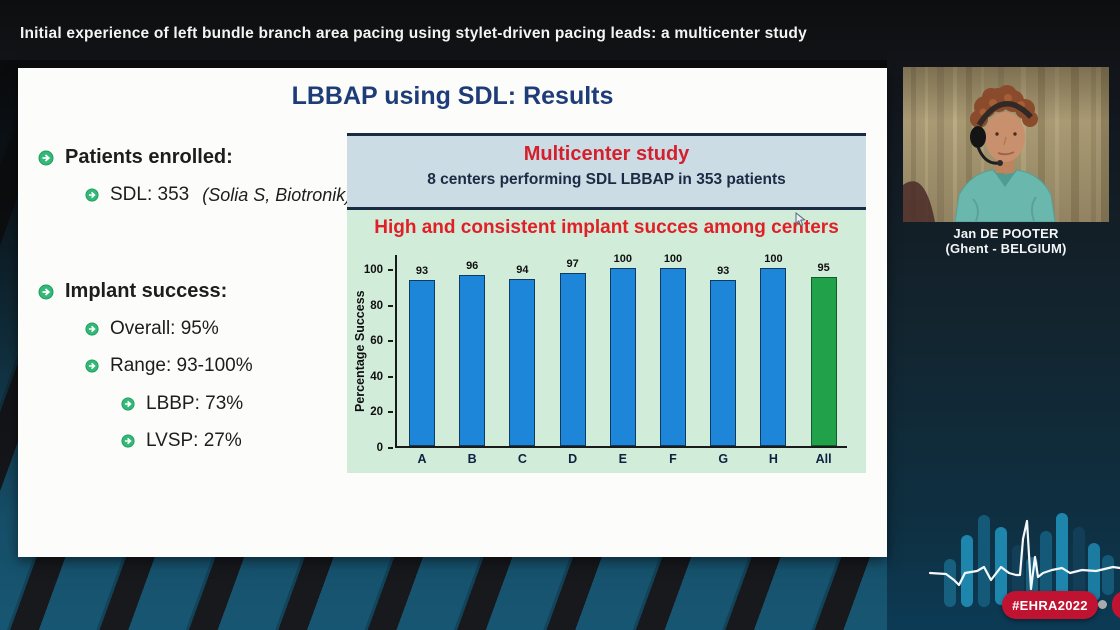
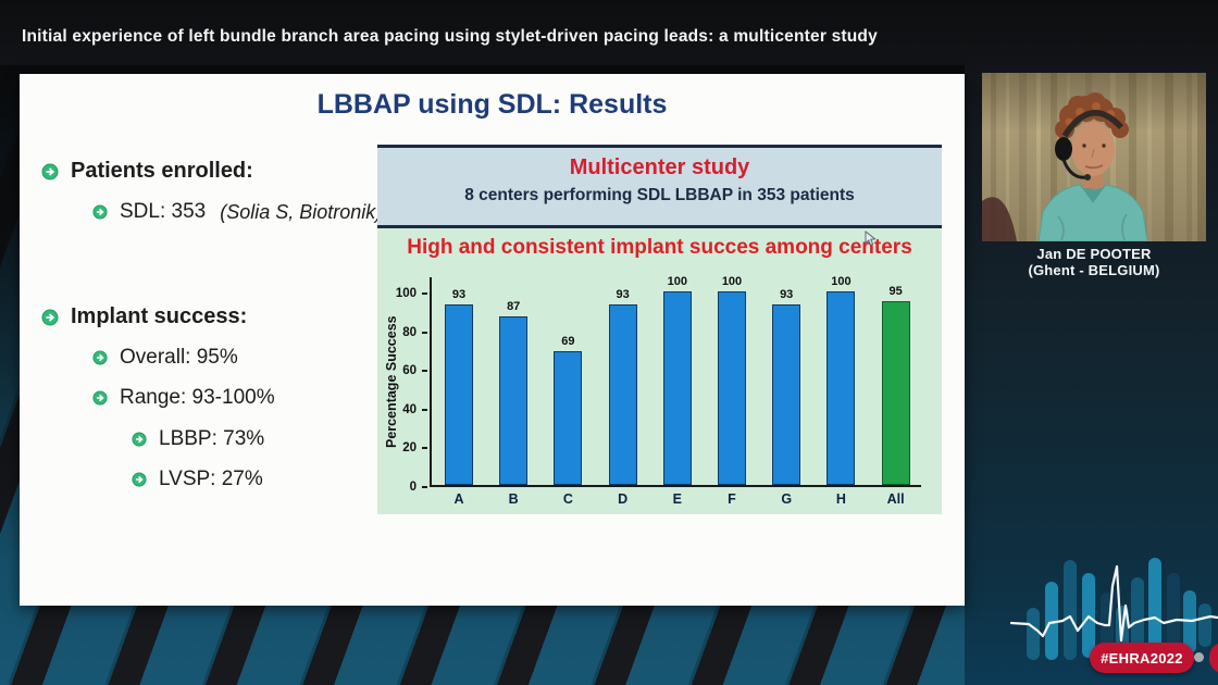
B: 96 -> 87
C: 94 -> 69
D: 97 -> 93
